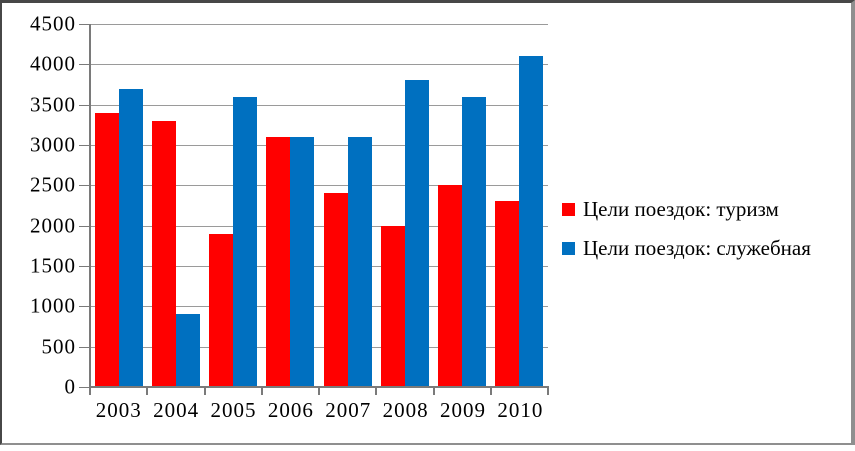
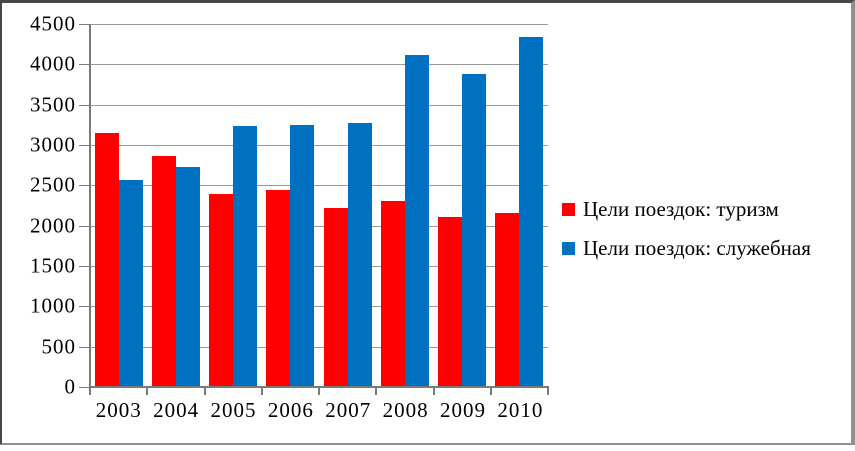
Цели поездок: туризм/2003: 3400 -> 3200
Цели поездок: служебная/2003: 3700 -> 2600
Цели поездок: туризм/2004: 3300 -> 2900
Цели поездок: служебная/2004: 900 -> 2700
Цели поездок: туризм/2005: 1900 -> 2400
Цели поездок: служебная/2005: 3600 -> 3200
Цели поездок: туризм/2006: 3100 -> 2400
Цели поездок: служебная/2006: 3100 -> 3200
Цели поездок: туризм/2007: 2400 -> 2200
Цели поездок: служебная/2007: 3100 -> 3300
Цели поездок: туризм/2008: 2000 -> 2300
Цели поездок: служебная/2008: 3800 -> 4100
Цели поездок: туризм/2009: 2500 -> 2100
Цели поездок: служебная/2009: 3600 -> 3900
Цели поездок: туризм/2010: 2300 -> 2200
Цели поездок: служебная/2010: 4100 -> 4300
